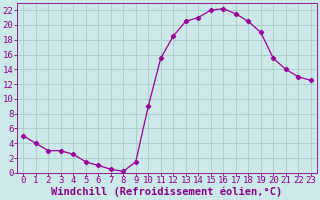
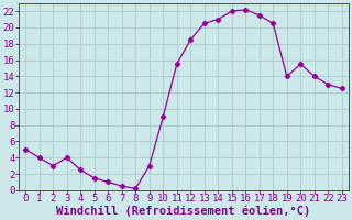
3: 3.0 -> 4.0
9: 1.5 -> 3.0
19: 19.0 -> 14.0
